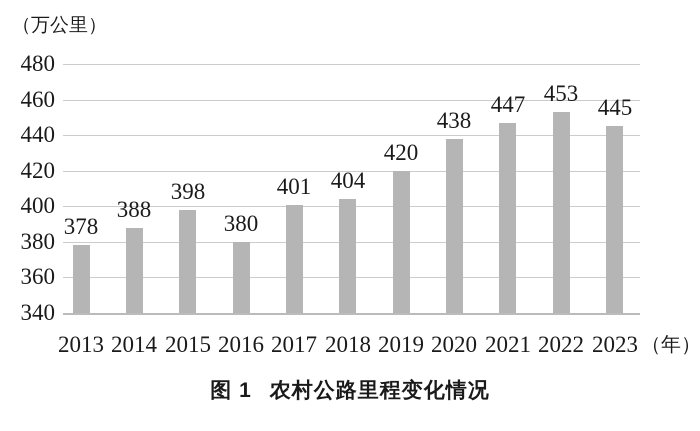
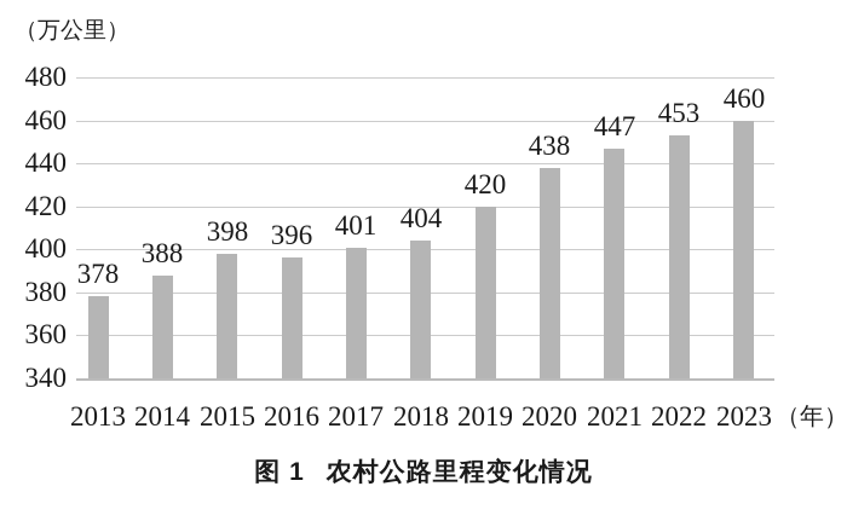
2016: 380 -> 396
2023: 445 -> 460
